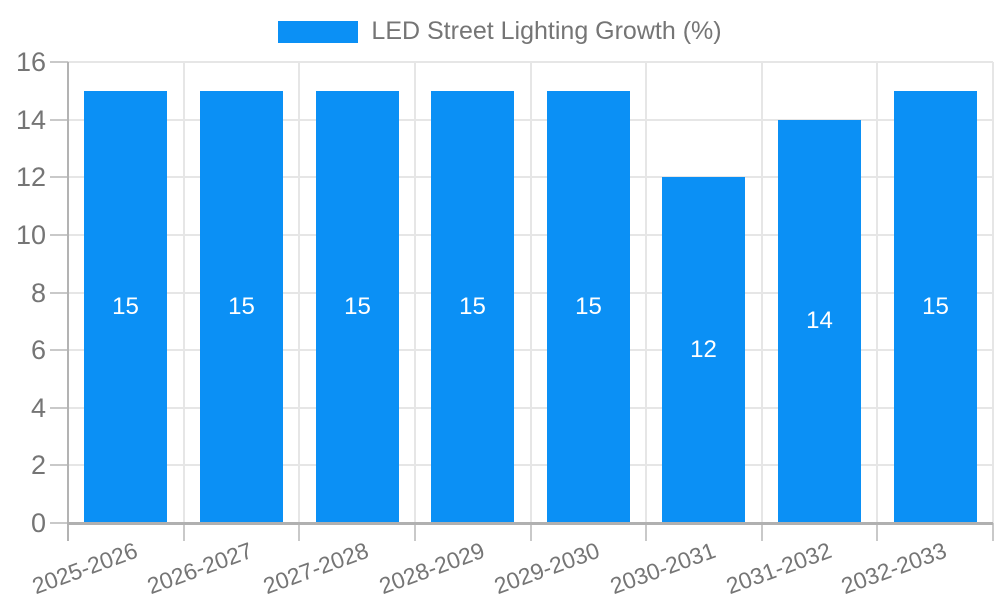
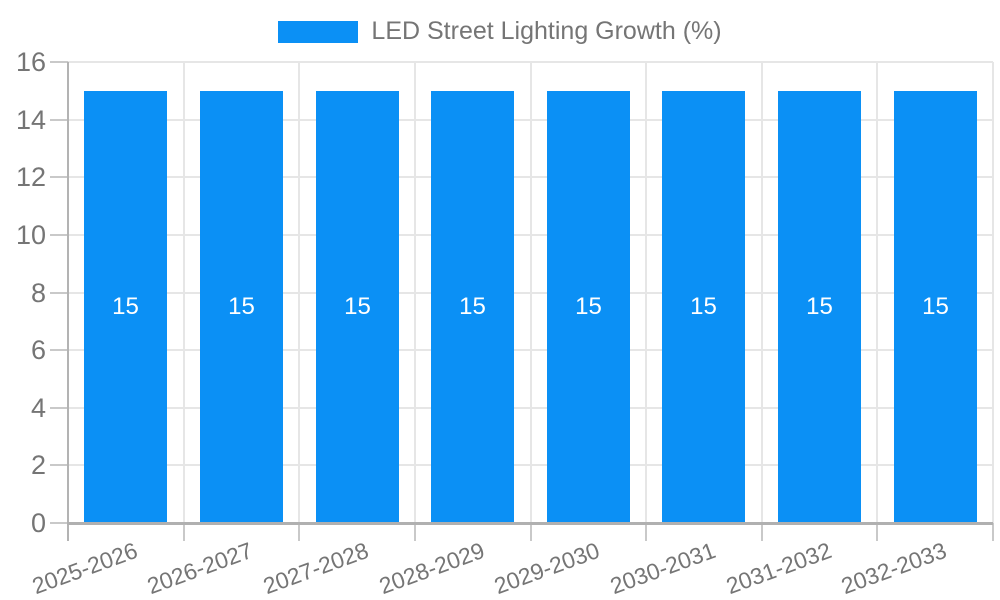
2030-2031: 12 -> 15
2031-2032: 14 -> 15
